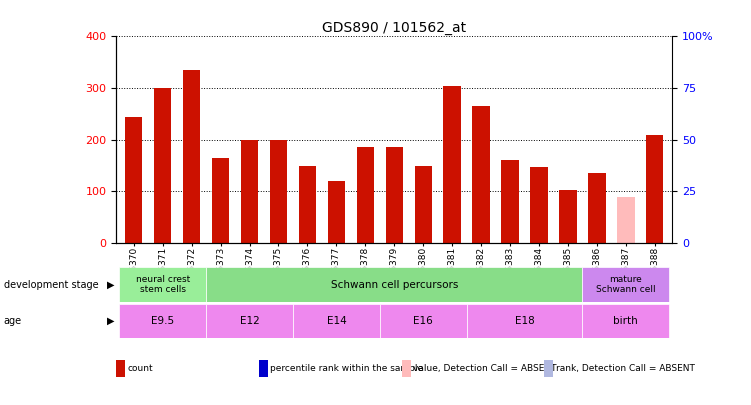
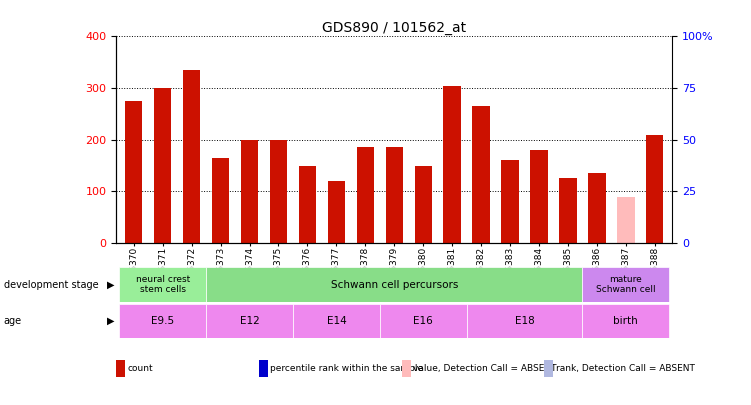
GSM15370: 244 -> 275
GSM15384: 148 -> 180
GSM15385: 102 -> 125
